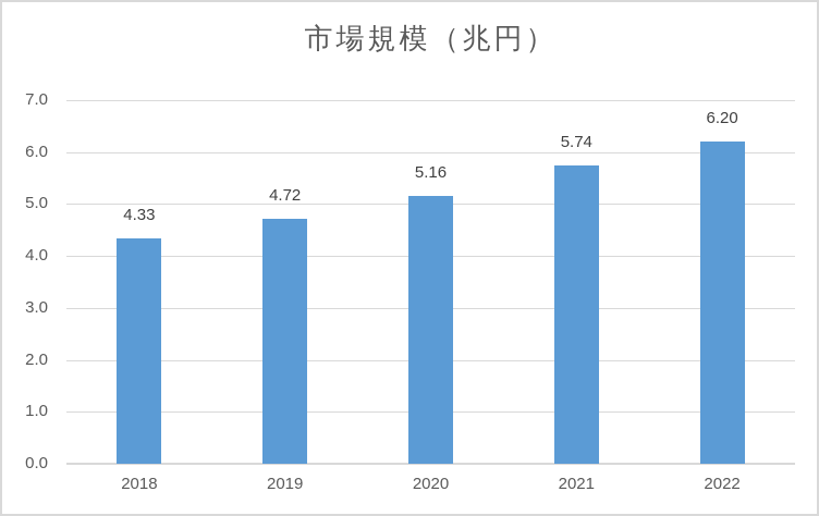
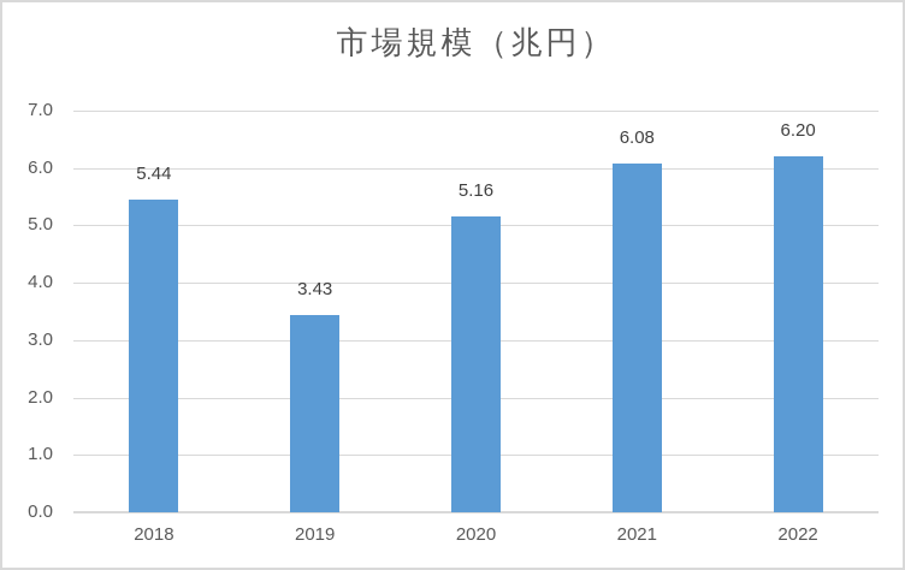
2018: 4.33 -> 5.44
2019: 4.72 -> 3.43
2021: 5.74 -> 6.08
